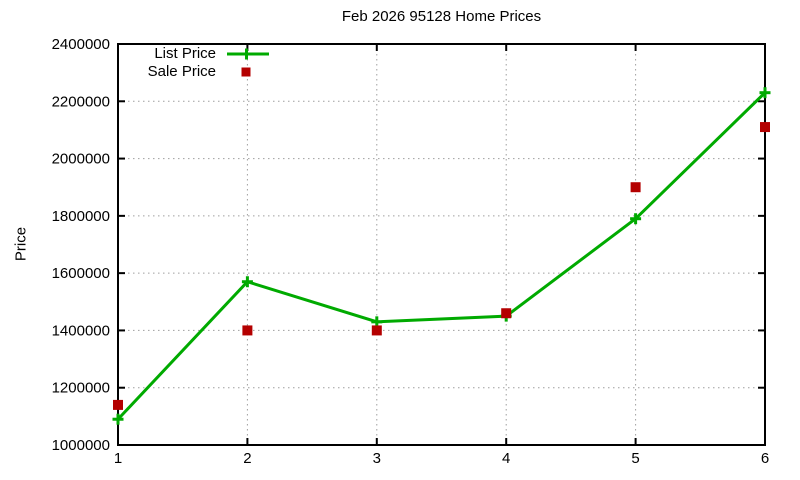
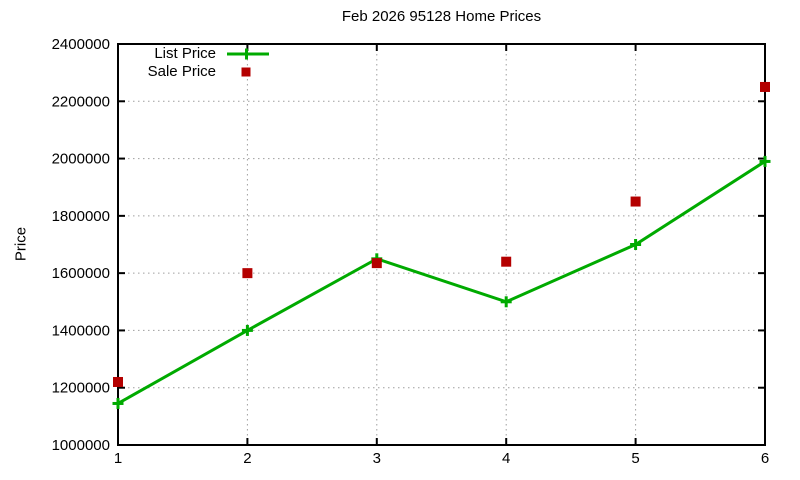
List Price/1: 1090000 -> 1140000
Sale Price/1: 1140000 -> 1220000
List Price/2: 1570000 -> 1400000
Sale Price/2: 1400000 -> 1600000
List Price/3: 1430000 -> 1650000
Sale Price/3: 1400000 -> 1640000
List Price/4: 1450000 -> 1500000
Sale Price/4: 1460000 -> 1640000
List Price/5: 1790000 -> 1700000
Sale Price/5: 1900000 -> 1850000
List Price/6: 2230000 -> 1990000
Sale Price/6: 2110000 -> 2250000
